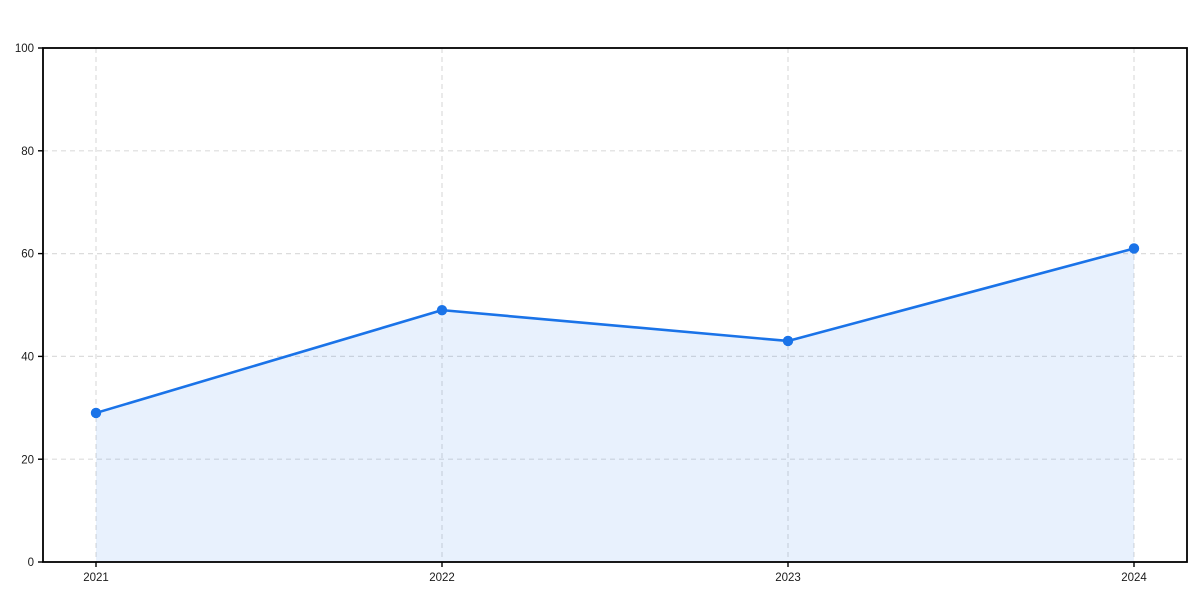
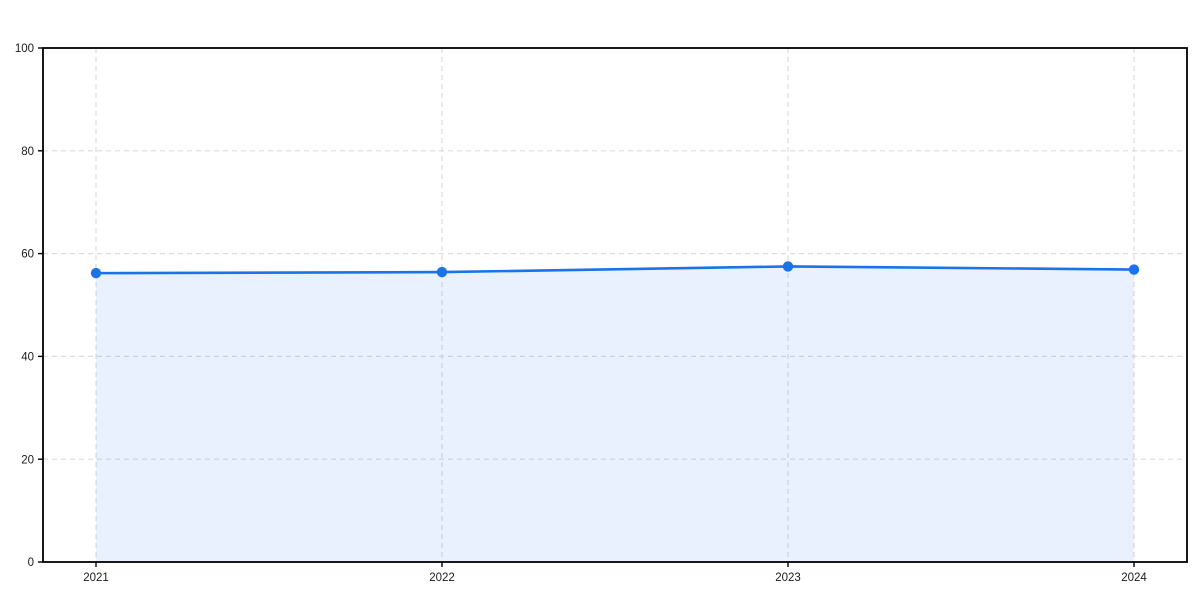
2021: 29 -> 56
2022: 49 -> 56
2023: 43 -> 58
2024: 61 -> 57
